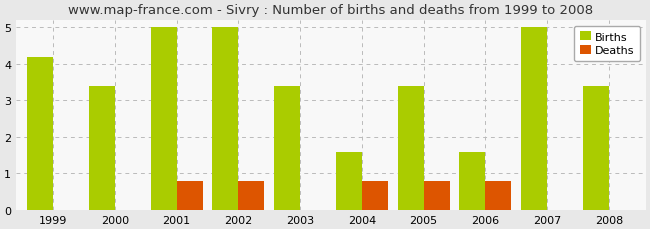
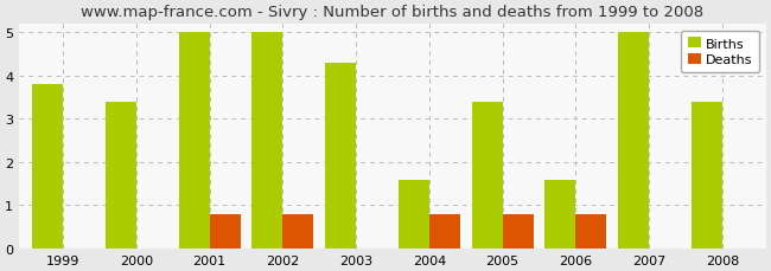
Births/1999: 4.2 -> 3.8
Births/2003: 3.4 -> 4.3
